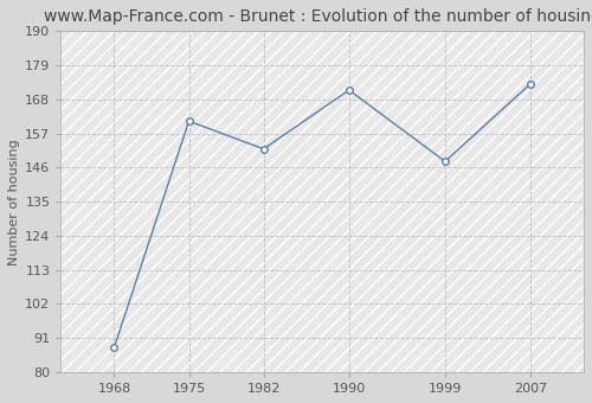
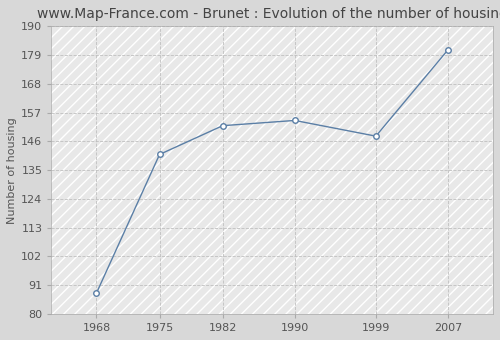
1975: 161 -> 141
1990: 171 -> 154
2007: 173 -> 181
